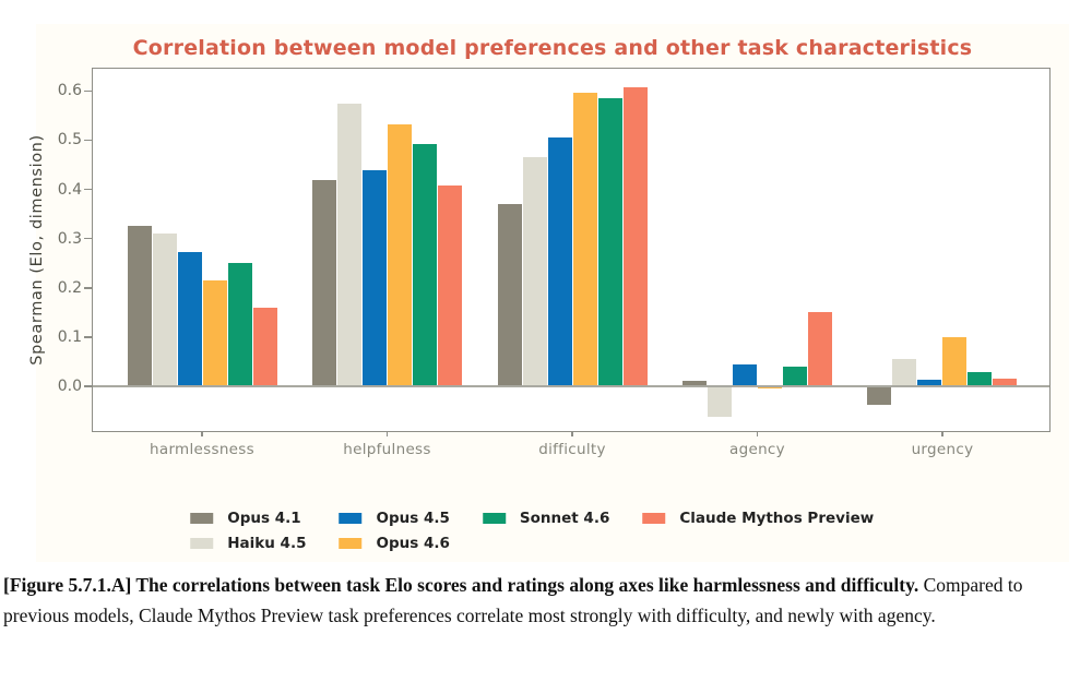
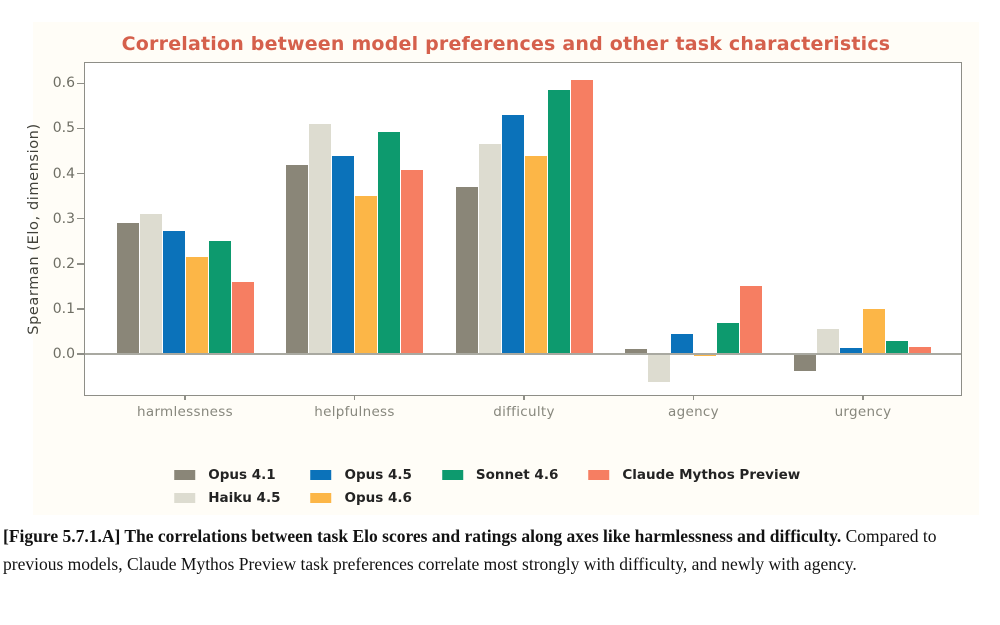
Opus 4.1/harmlessness: 0.33 -> 0.29
Haiku 4.5/helpfulness: 0.57 -> 0.51
Opus 4.6/helpfulness: 0.53 -> 0.35
Opus 4.5/difficulty: 0.51 -> 0.53
Opus 4.6/difficulty: 0.60 -> 0.44
Sonnet 4.6/agency: 0.04 -> 0.07
